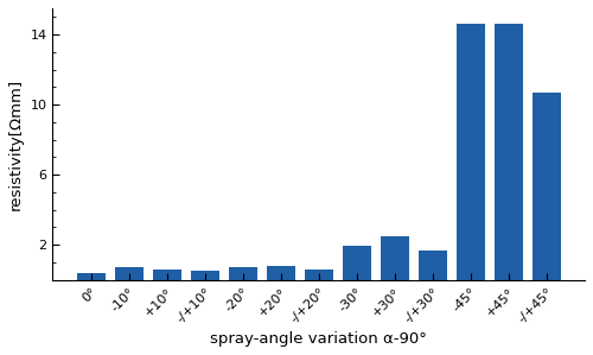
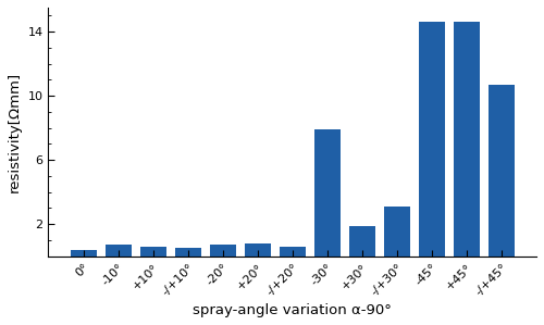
-30°: 1.9 -> 7.9
+30°: 2.5 -> 1.9
-/+30°: 1.6 -> 3.1
